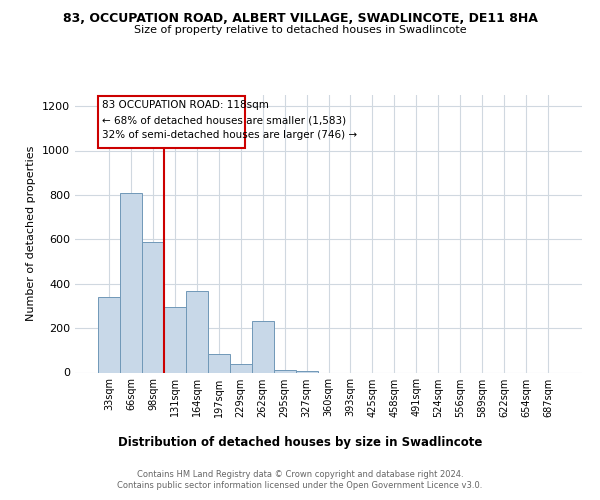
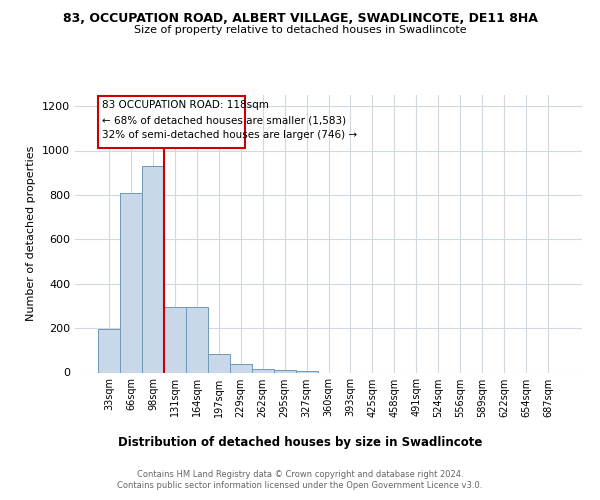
33sqm: 340 -> 197
98sqm: 590 -> 930
164sqm: 365 -> 293
262sqm: 230 -> 18
